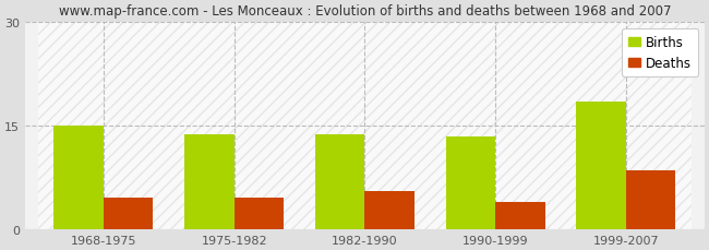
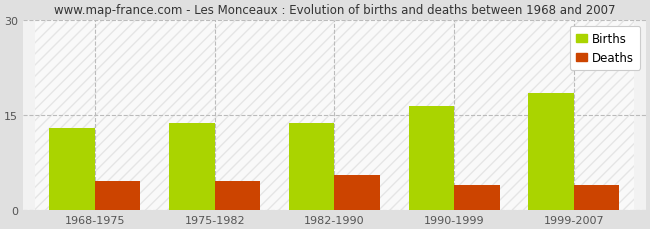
Births/1968-1975: 15.0 -> 13.0
Births/1990-1999: 13.4 -> 16.5
Deaths/1999-2007: 8.6 -> 4.0
